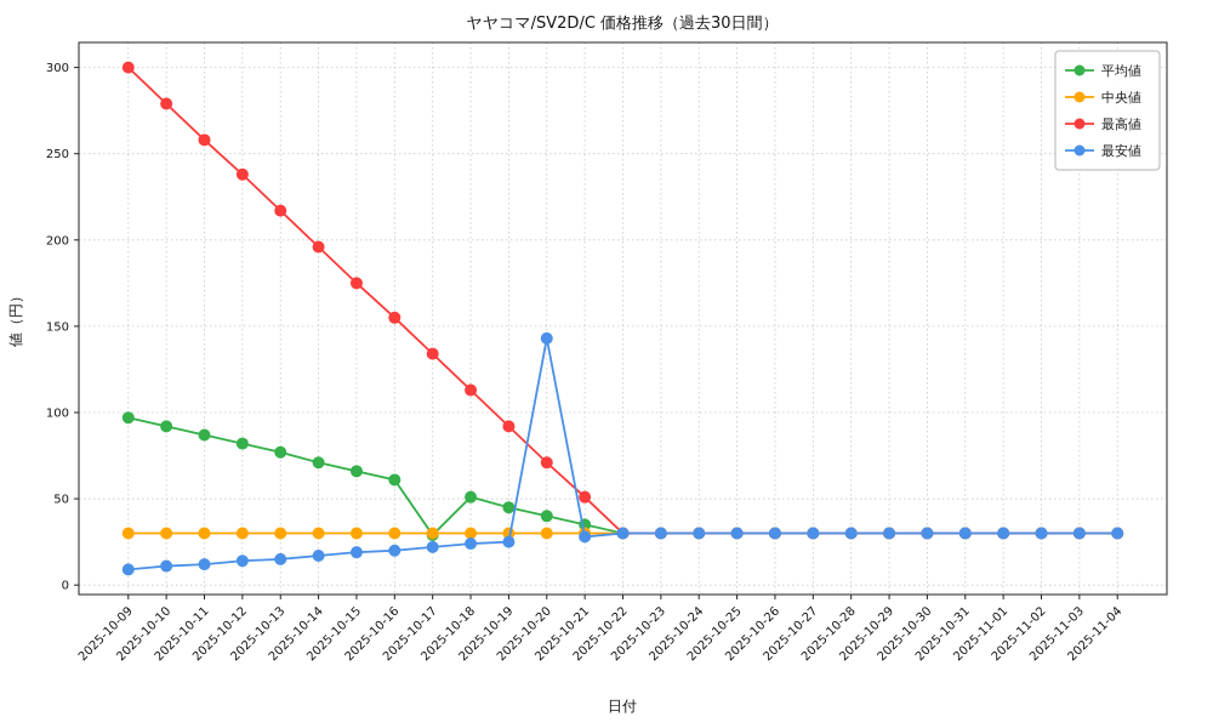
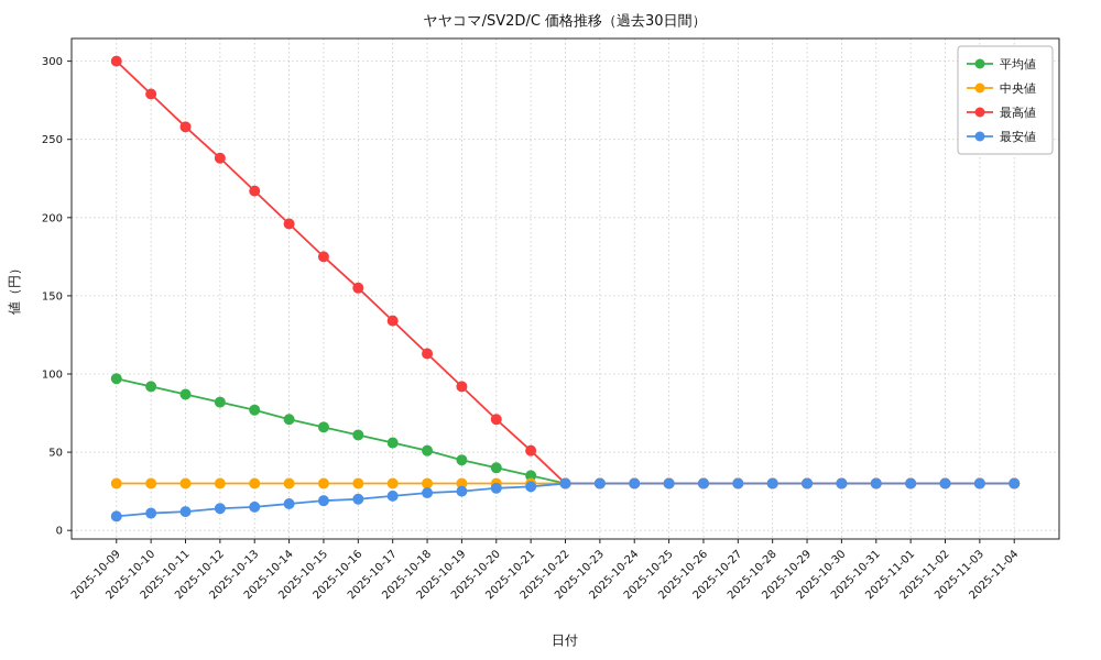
平均値/2025-10-17: 29 -> 56
最安値/2025-10-20: 143 -> 27
